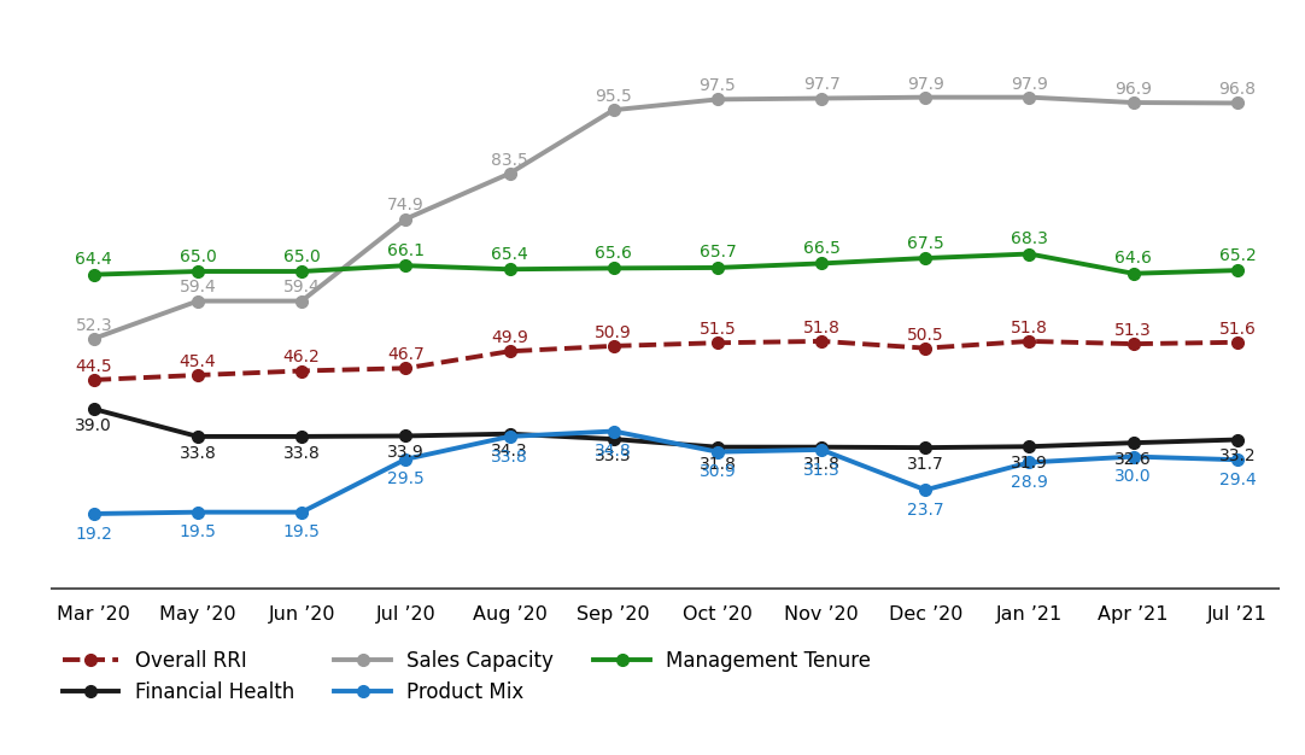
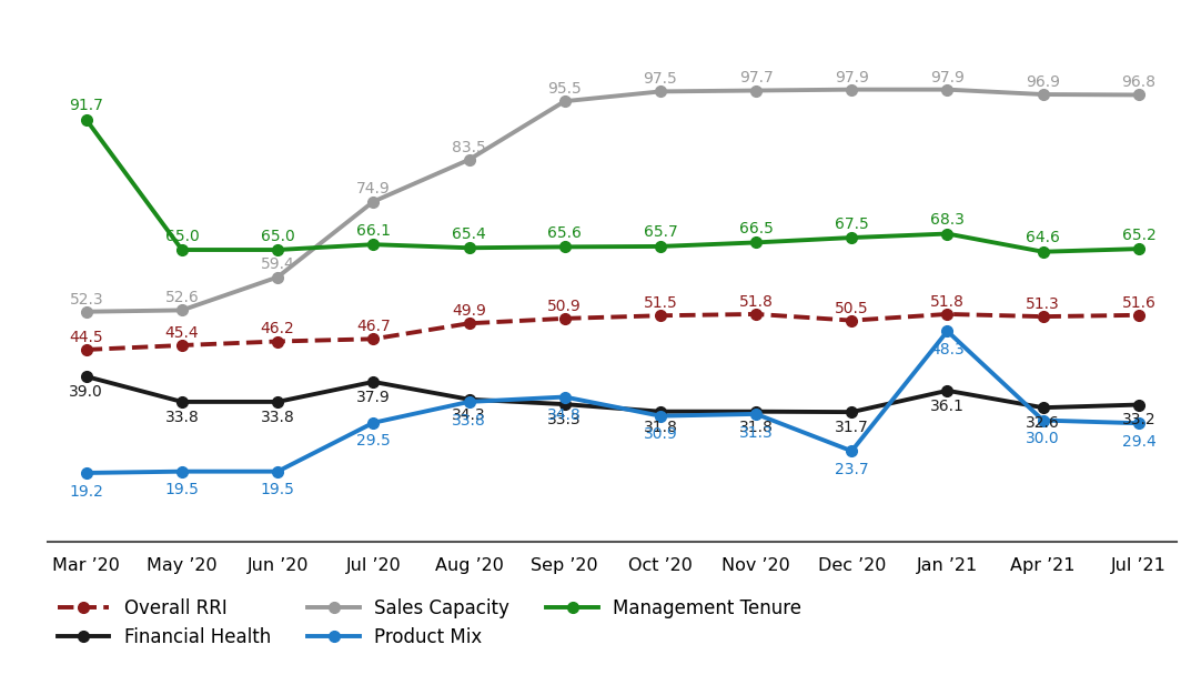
Management Tenure/Mar ’20: 64.4 -> 91.7
Sales Capacity/May ’20: 59.4 -> 52.6
Financial Health/Jul ’20: 33.9 -> 37.9
Financial Health/Jan ’21: 31.9 -> 36.1
Product Mix/Jan ’21: 28.9 -> 48.3
